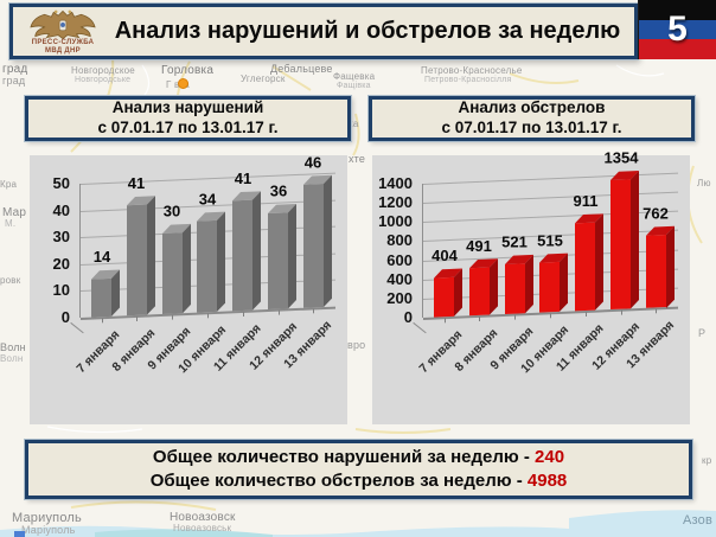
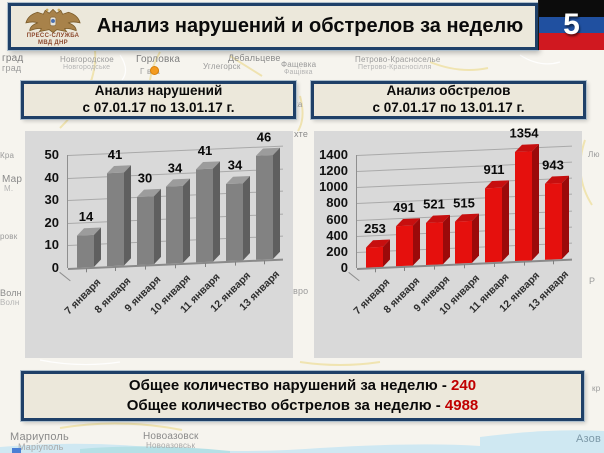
Анализ нарушений с 07.01.17 по 13.01.17 г./12 января: 36 -> 34
Анализ обстрелов с 07.01.17 по 13.01.17 г./7 января: 404 -> 253
Анализ обстрелов с 07.01.17 по 13.01.17 г./13 января: 762 -> 943
